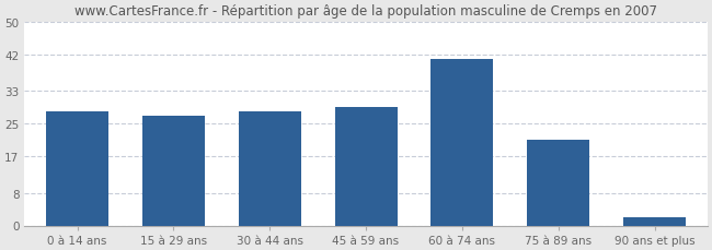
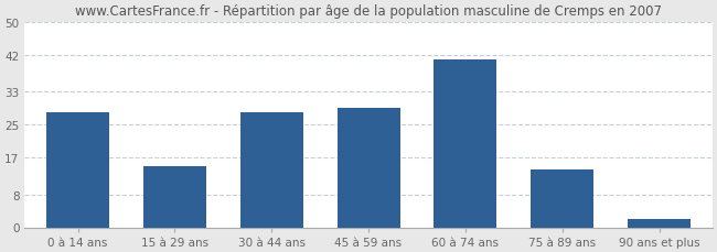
15 à 29 ans: 27 -> 15
75 à 89 ans: 21 -> 14
